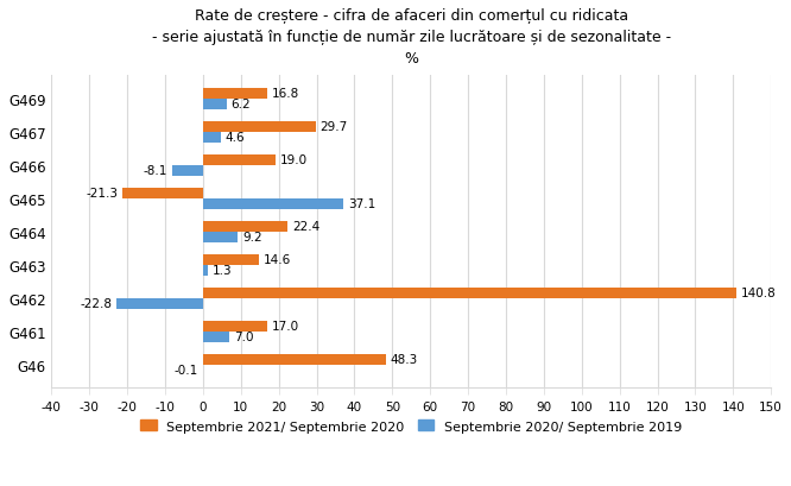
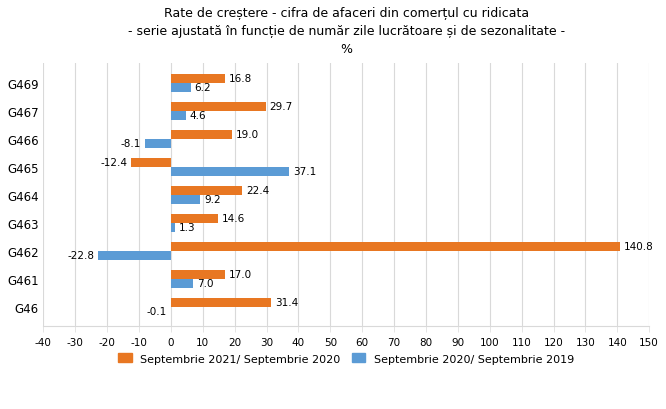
Septembrie 2021/ Septembrie 2020/G465: -21.3 -> -12.4
Septembrie 2021/ Septembrie 2020/G46: 48.3 -> 31.4
